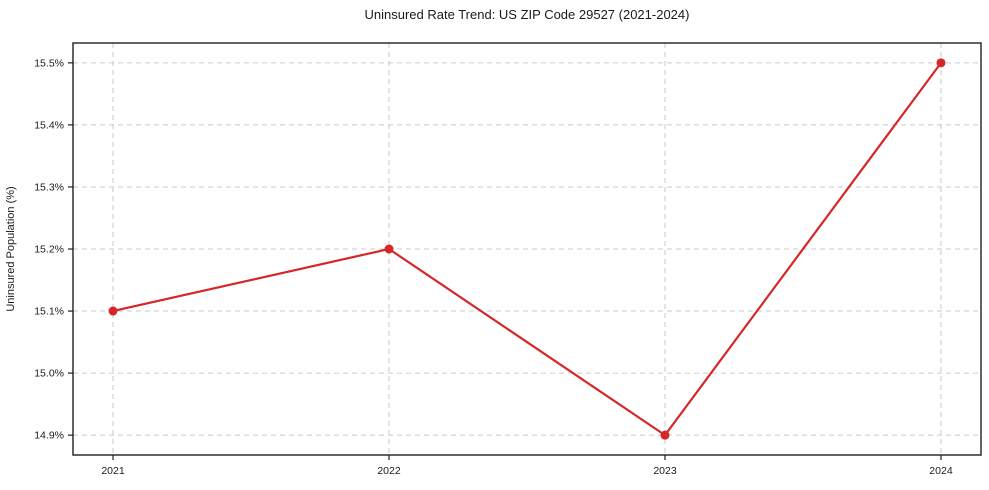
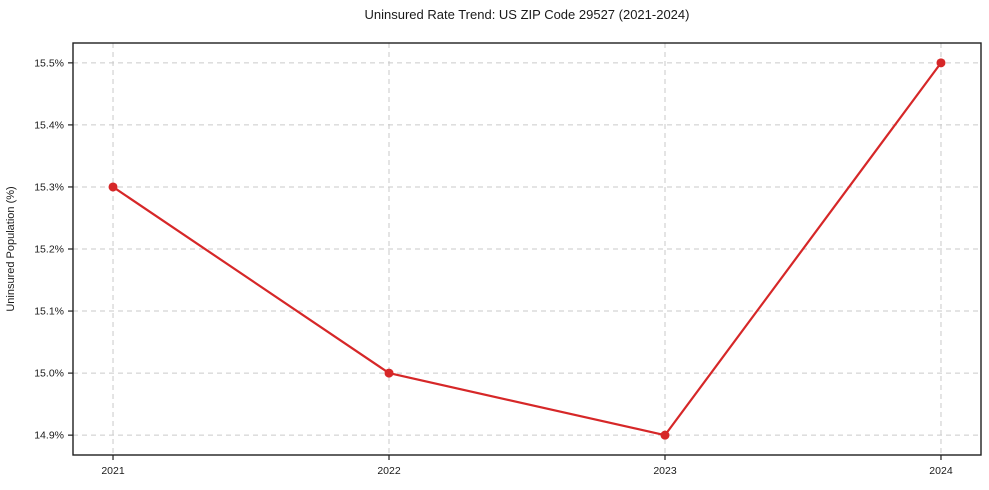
2021: 15.1% -> 15.3%
2022: 15.2% -> 15.0%
